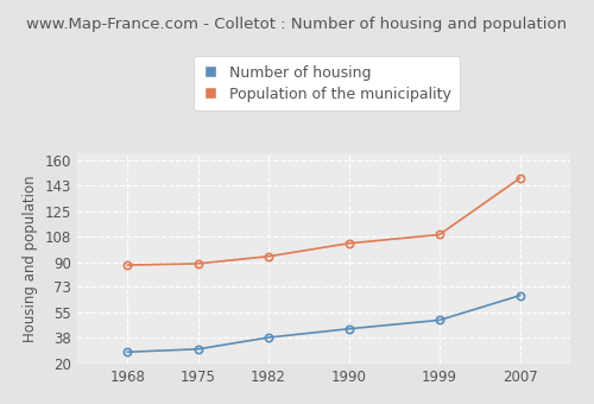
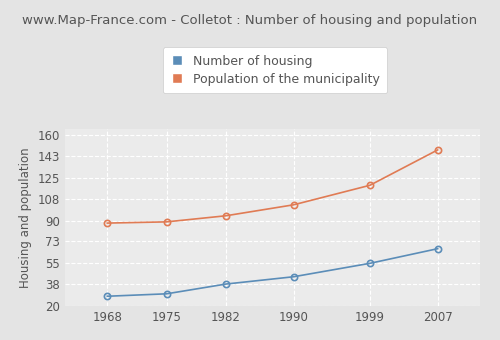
Number of housing/1999: 50 -> 55
Population of the municipality/1999: 109 -> 119
